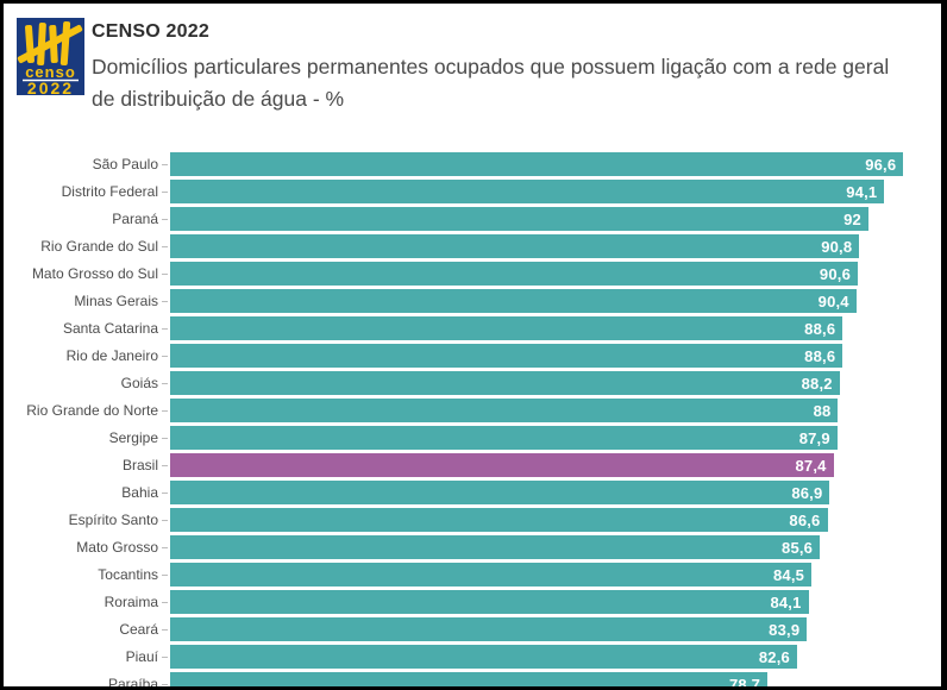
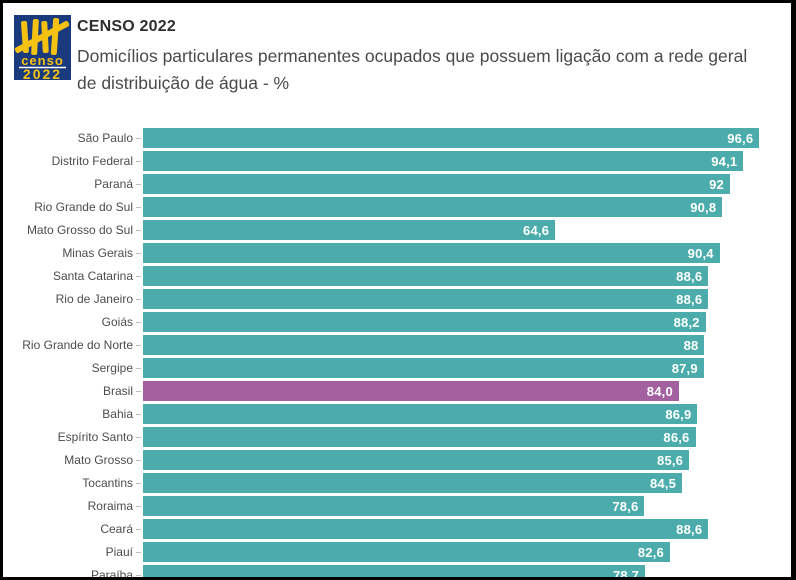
Mato Grosso do Sul: 90,6 -> 64,6
Brasil: 87,4 -> 84,0
Roraima: 84,1 -> 78,6
Ceará: 83,9 -> 88,6
